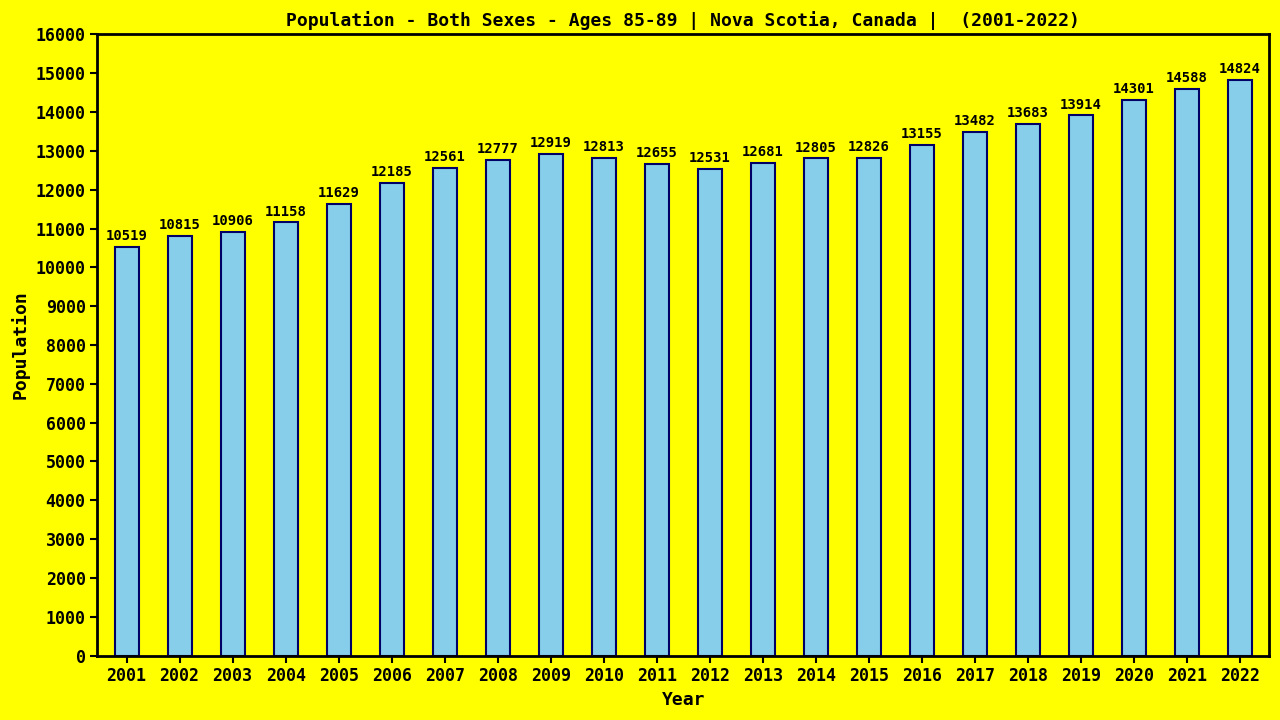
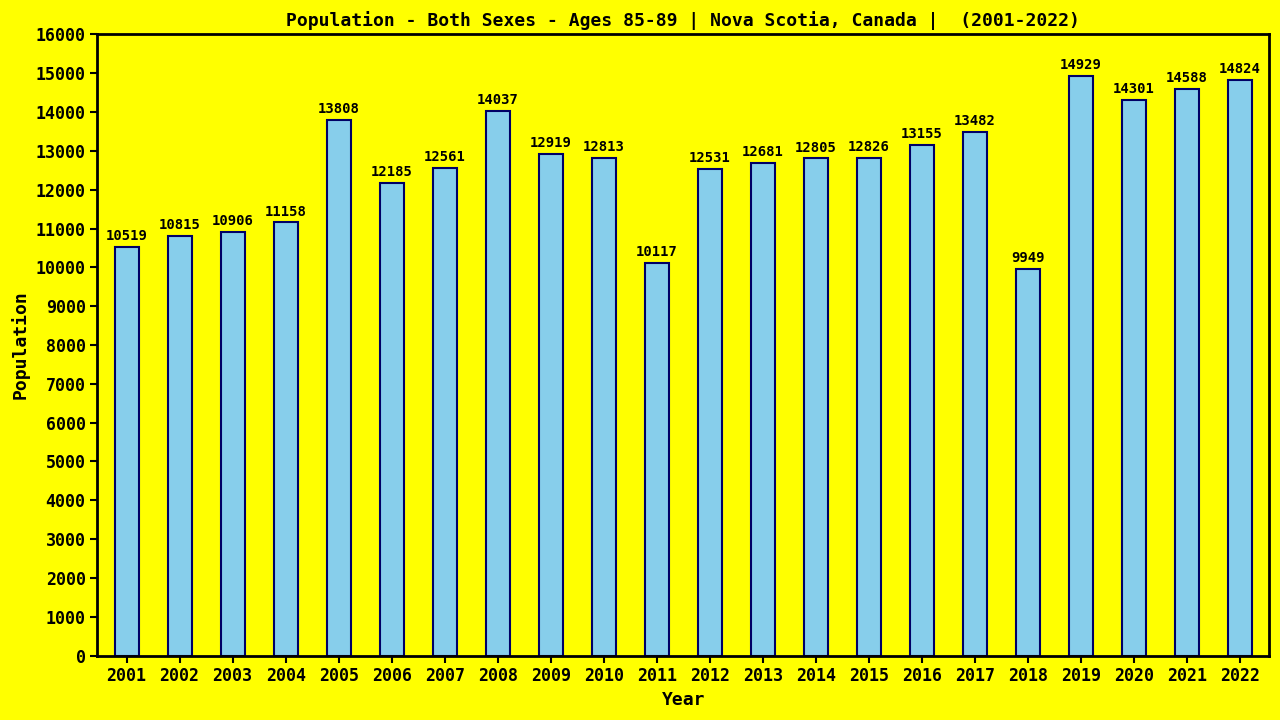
2005: 11629 -> 13808
2008: 12777 -> 14037
2011: 12655 -> 10117
2018: 13683 -> 9949
2019: 13914 -> 14929
